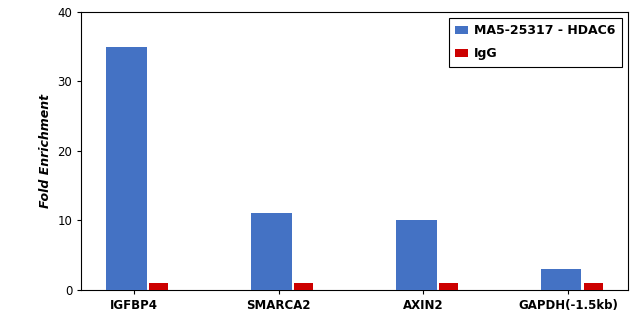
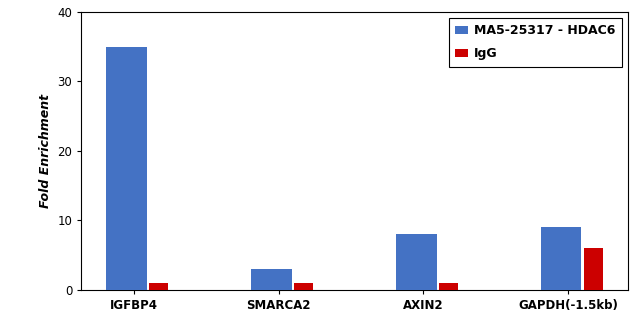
MA5-25317 - HDAC6/SMARCA2: 11 -> 3
MA5-25317 - HDAC6/AXIN2: 10 -> 8
MA5-25317 - HDAC6/GAPDH(-1.5kb): 3 -> 9
IgG/GAPDH(-1.5kb): 1 -> 6
